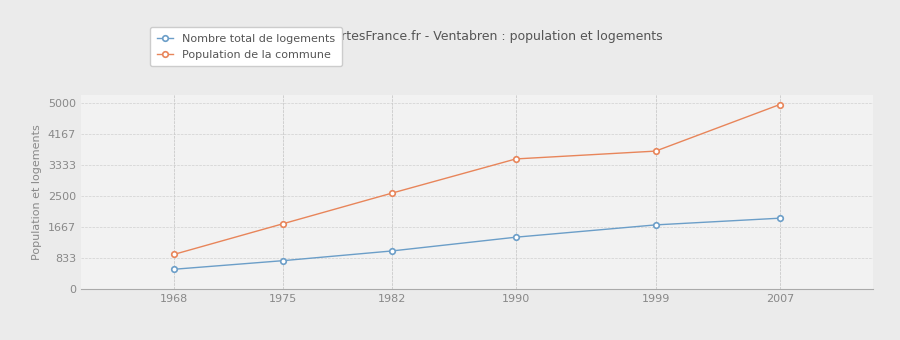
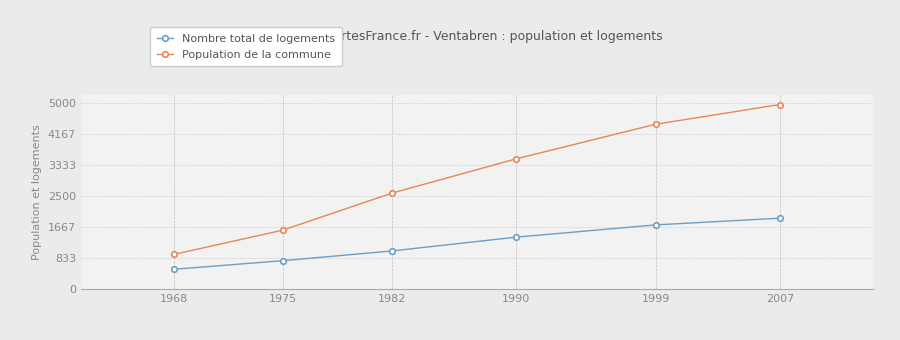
Population de la commune/1975: 1750 -> 1580
Population de la commune/1999: 3700 -> 4420
